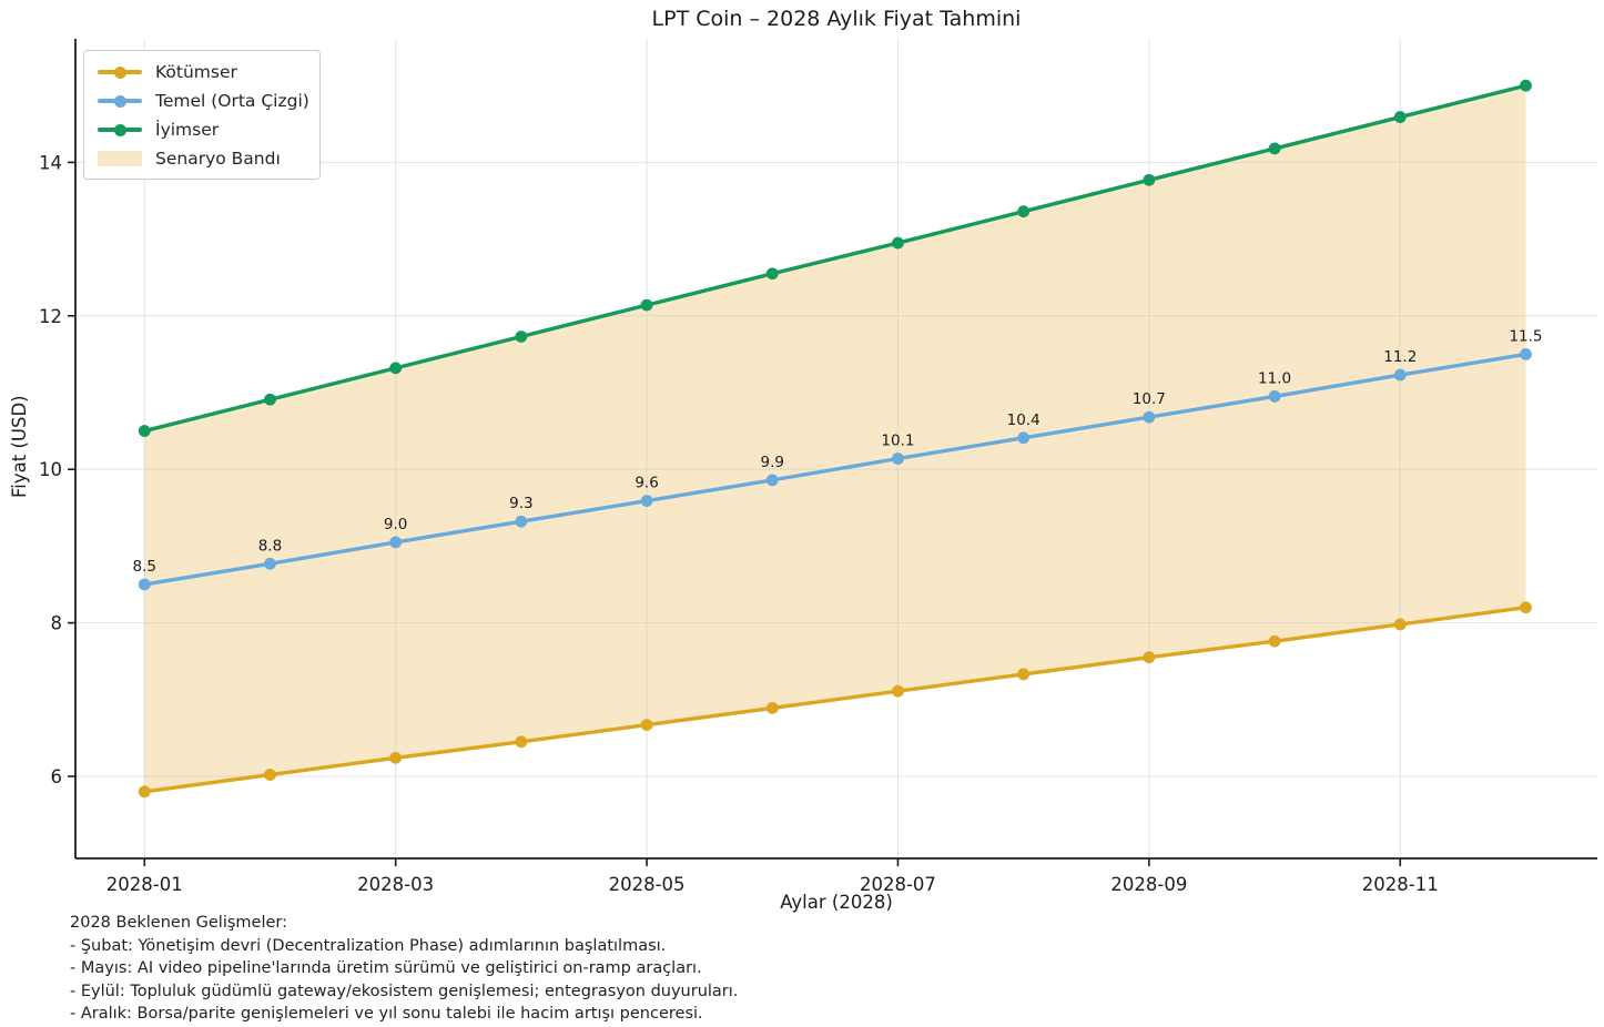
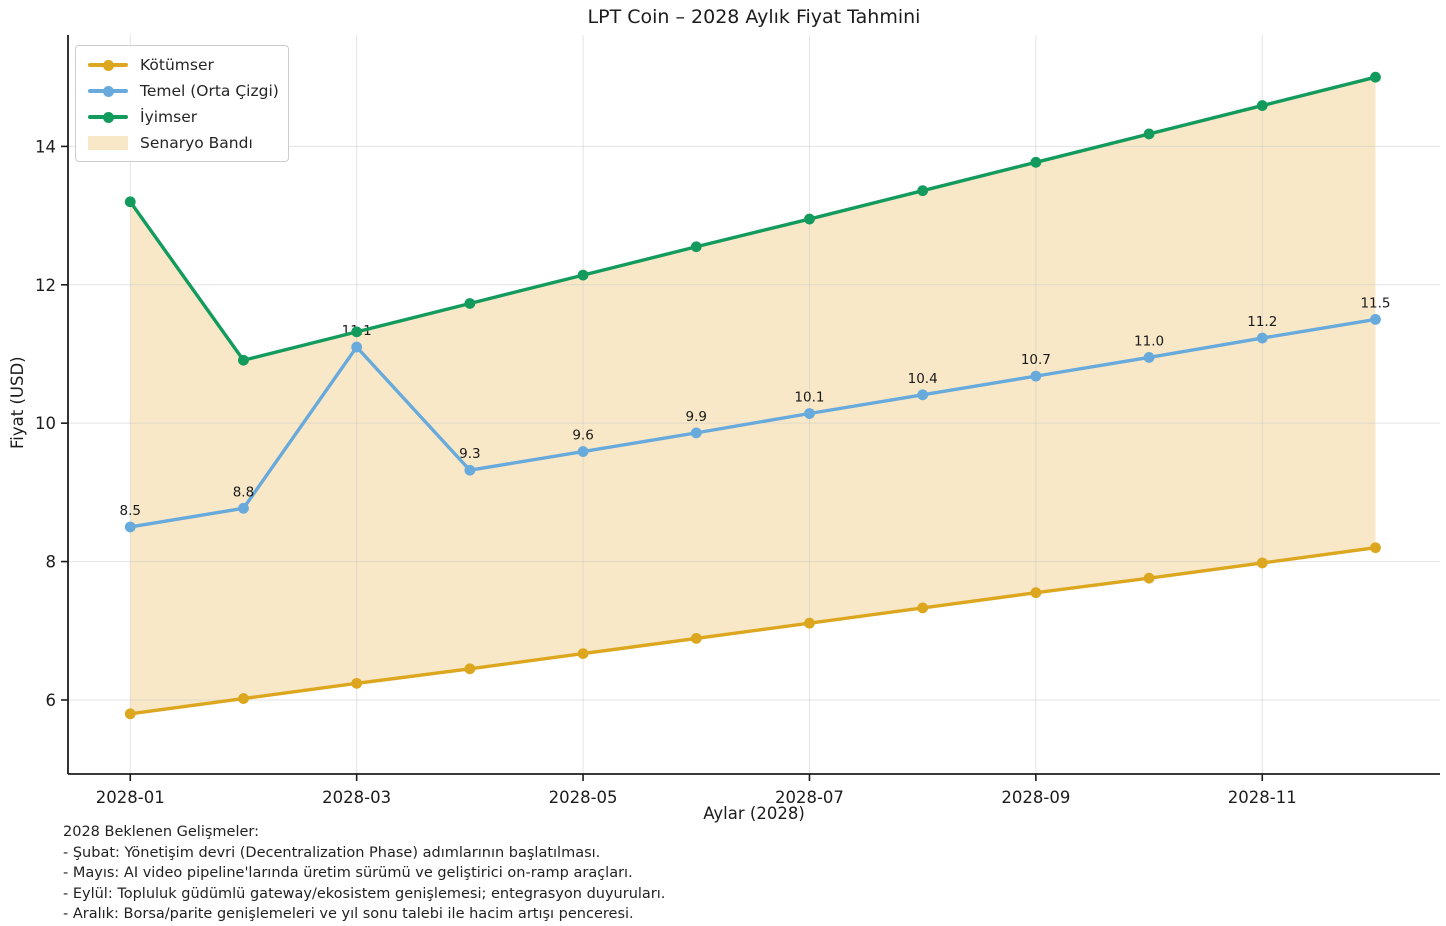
İyimser/2028-01: 10.5 -> 13.2
Temel (Orta Çizgi)/2028-03: 9.0 -> 11.1
